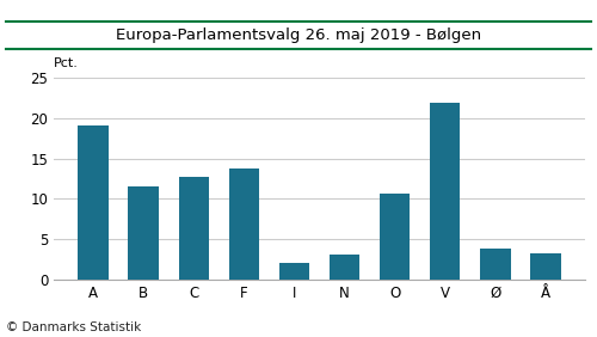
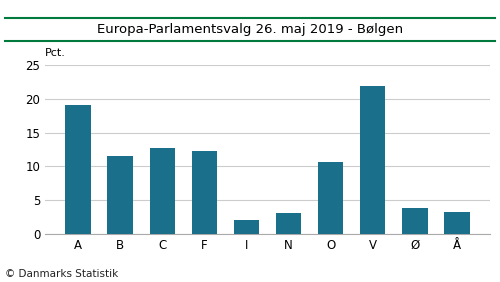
F: 13.8 -> 12.2
